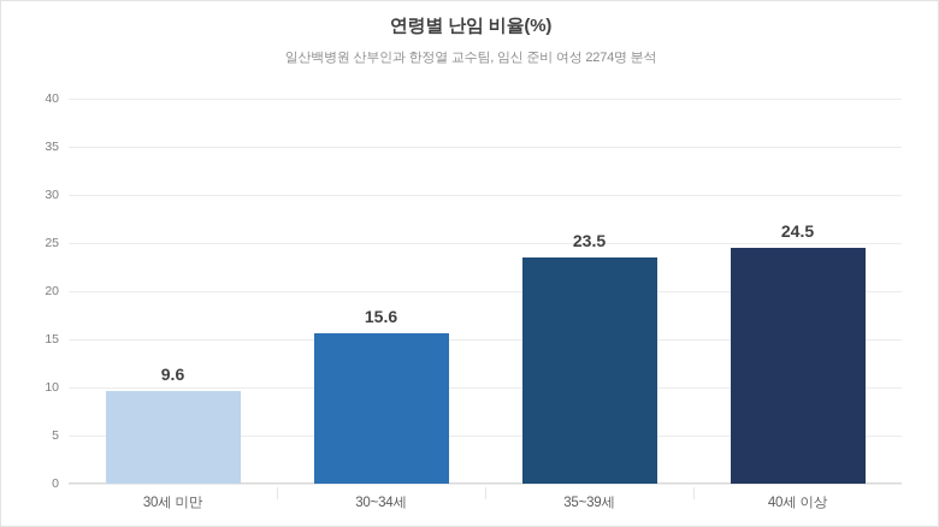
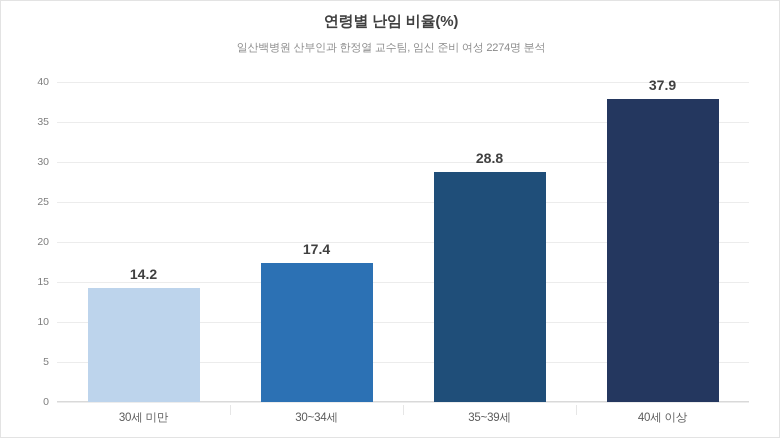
30세 미만: 9.6 -> 14.2
30~34세: 15.6 -> 17.4
35~39세: 23.5 -> 28.8
40세 이상: 24.5 -> 37.9
